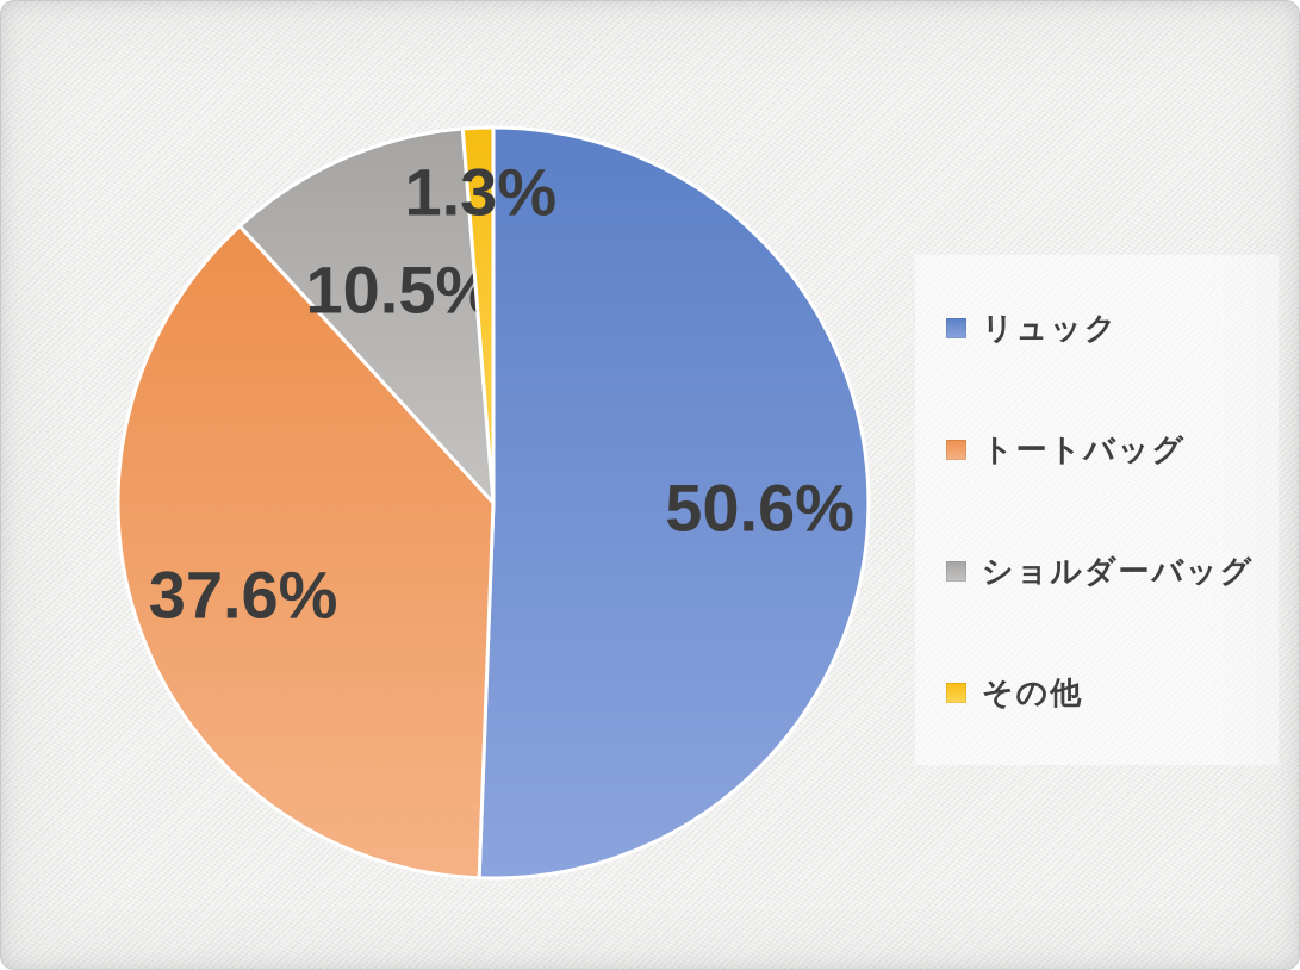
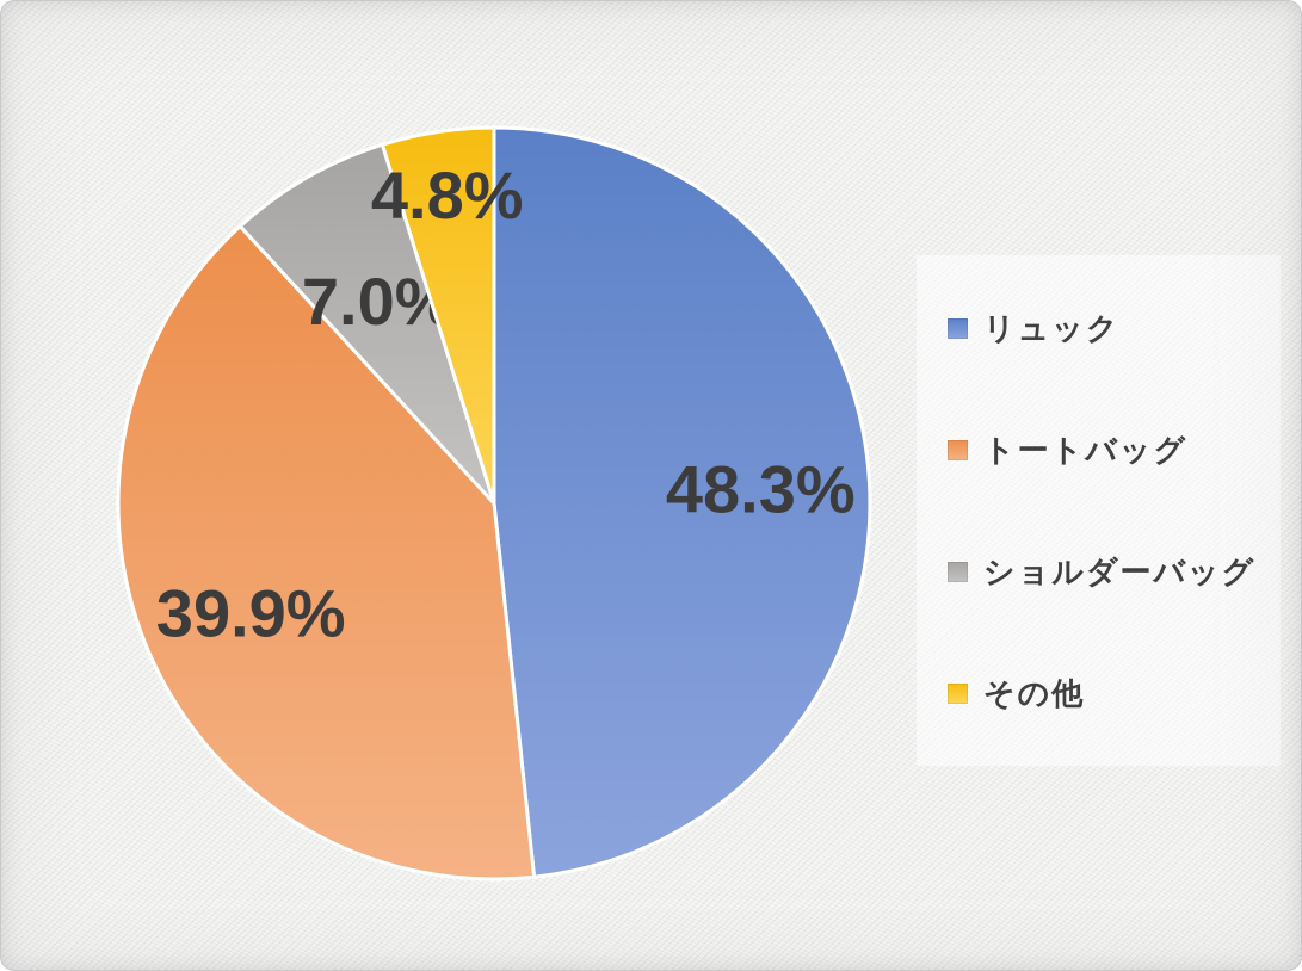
リュック: 50.6% -> 48.3%
トートバッグ: 37.6% -> 39.9%
ショルダーバッグ: 10.5% -> 7.0%
その他: 1.3% -> 4.8%
